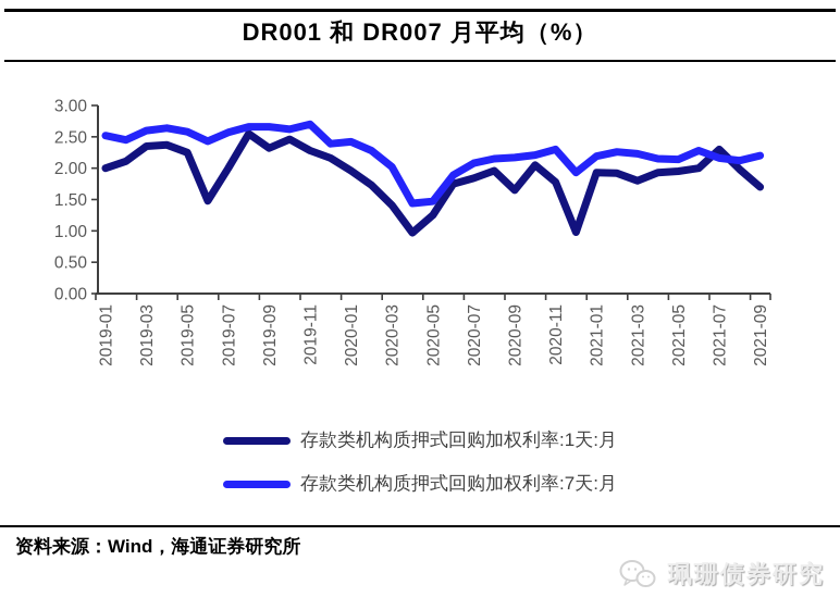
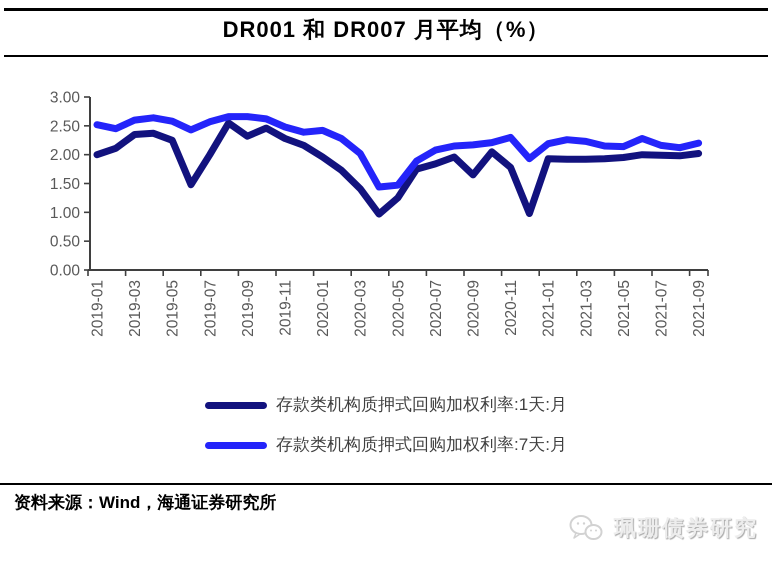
存款类机构质押式回购加权利率:7天:月/2019-11: 2.7 -> 2.5
存款类机构质押式回购加权利率:1天:月/2021-03: 1.8 -> 1.9
存款类机构质押式回购加权利率:1天:月/2021-07: 2.3 -> 2.0
存款类机构质押式回购加权利率:1天:月/2021-09: 1.7 -> 2.0
